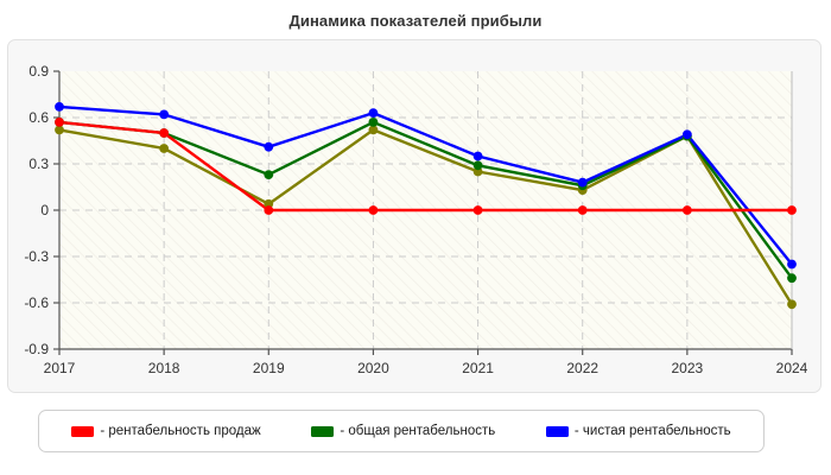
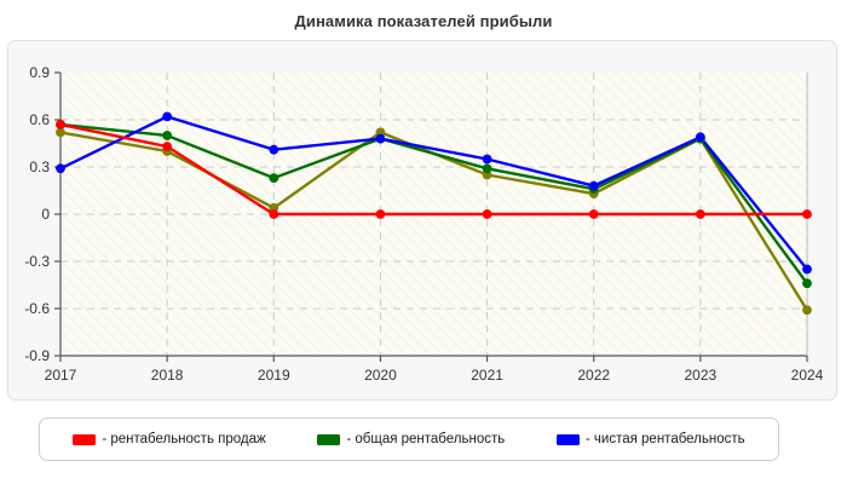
- чистая рентабельность/2017: 0.67 -> 0.29
- рентабельность продаж/2018: 0.50 -> 0.43
- общая рентабельность/2020: 0.57 -> 0.48
- чистая рентабельность/2020: 0.63 -> 0.48
